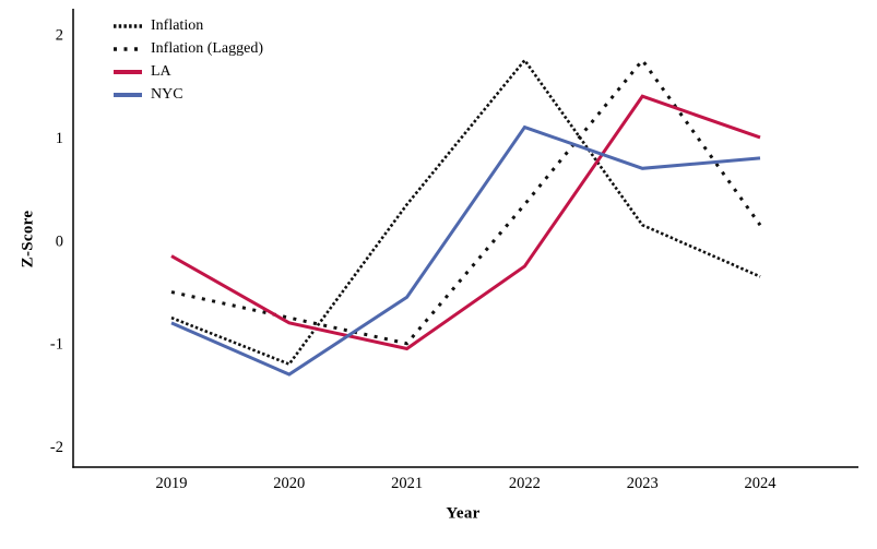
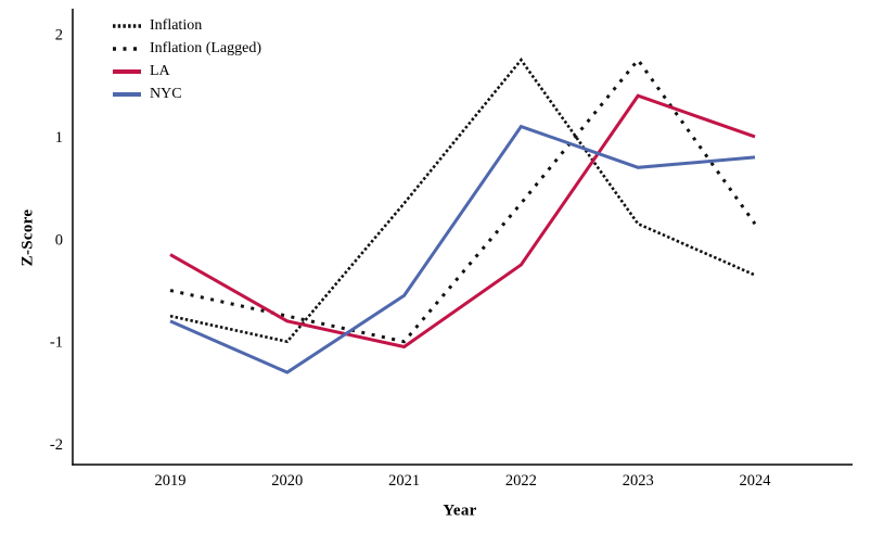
Inflation/2020: -1.2 -> -1.0
